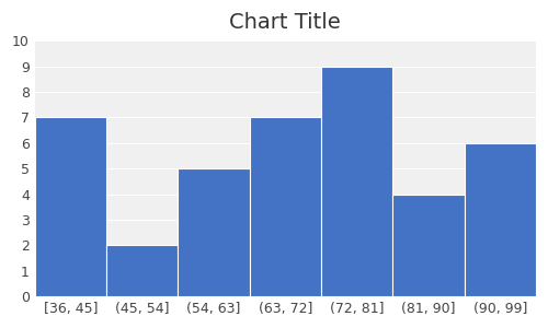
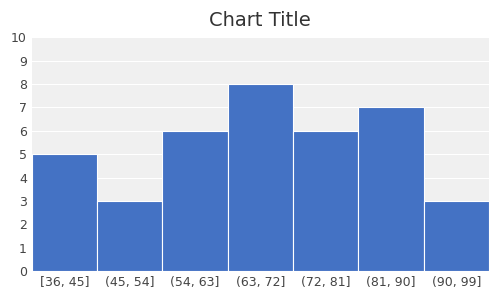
[36, 45]: 7 -> 5
(45, 54]: 2 -> 3
(54, 63]: 5 -> 6
(63, 72]: 7 -> 8
(72, 81]: 9 -> 6
(81, 90]: 4 -> 7
(90, 99]: 6 -> 3
